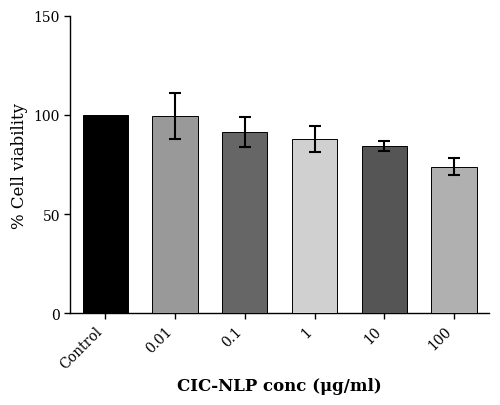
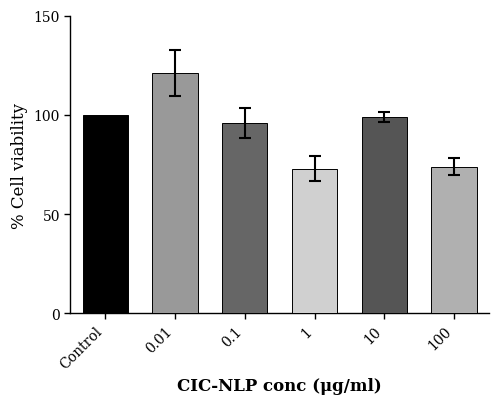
0.01: 100 -> 121
0.1: 92 -> 96
1: 88 -> 73
10: 84 -> 99
